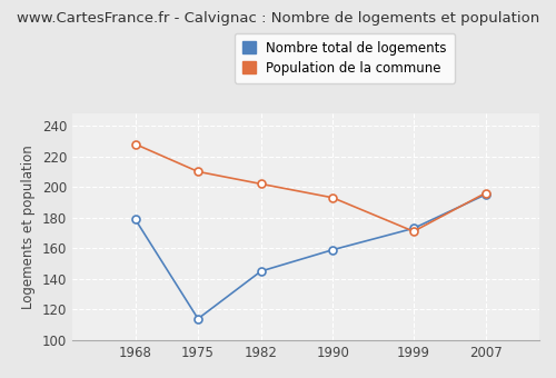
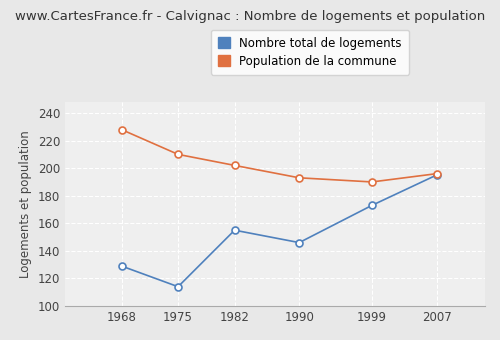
Nombre total de logements/1968: 179 -> 129
Nombre total de logements/1982: 145 -> 155
Nombre total de logements/1990: 159 -> 146
Population de la commune/1999: 171 -> 190
